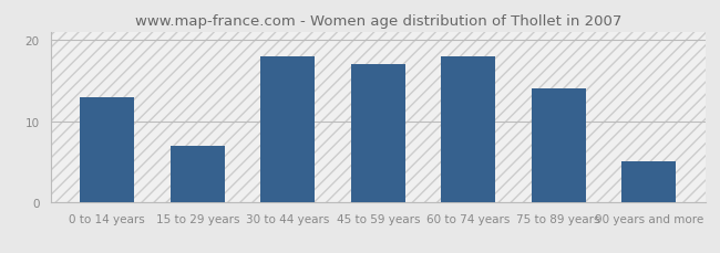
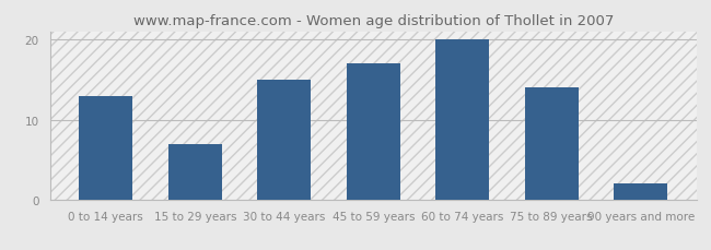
30 to 44 years: 18 -> 15
60 to 74 years: 18 -> 20
90 years and more: 5 -> 2
